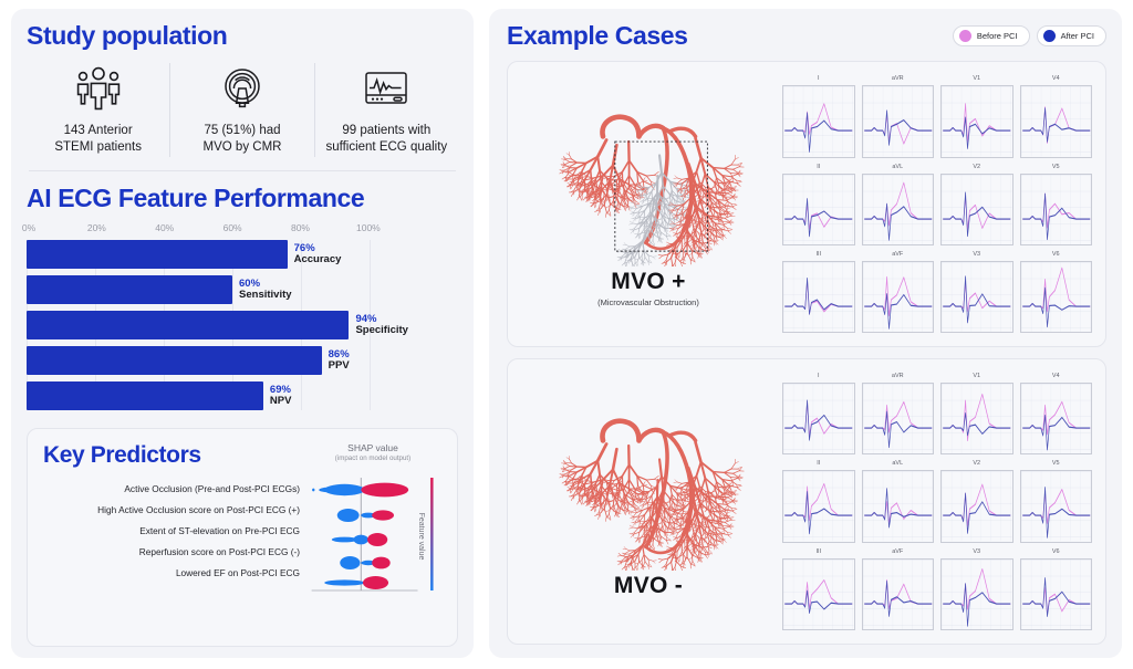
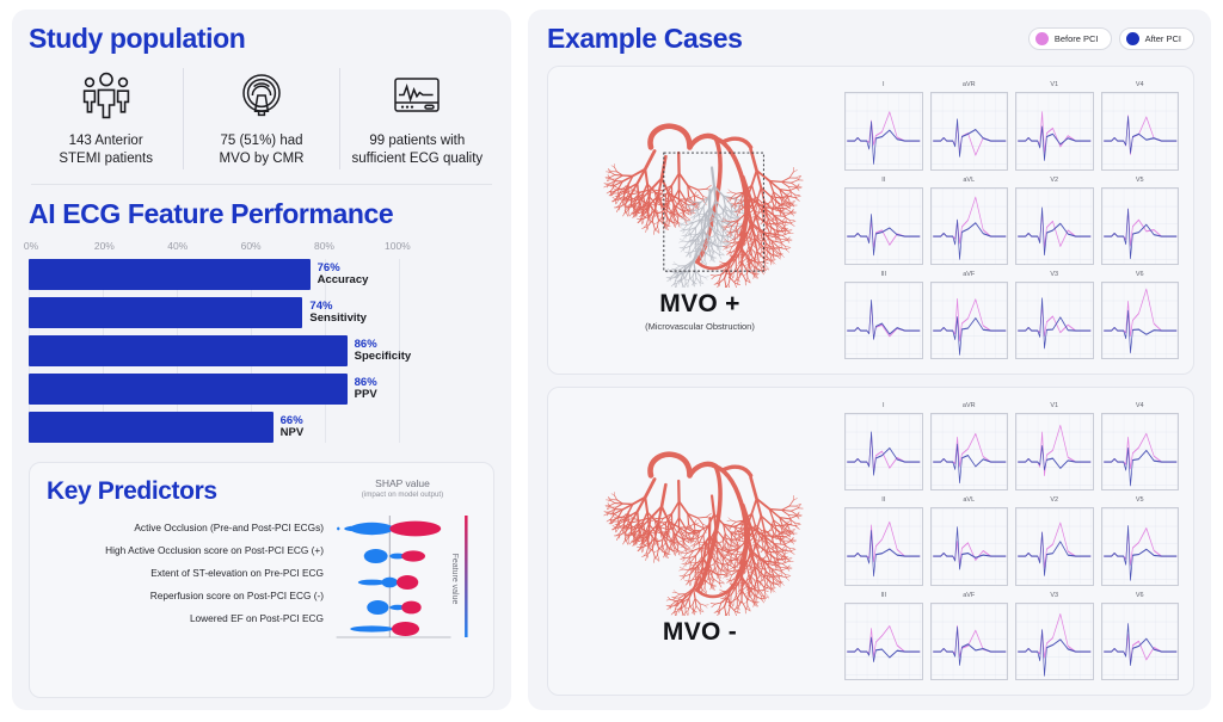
Sensitivity: 60% -> 74%
Specificity: 94% -> 86%
NPV: 69% -> 66%
